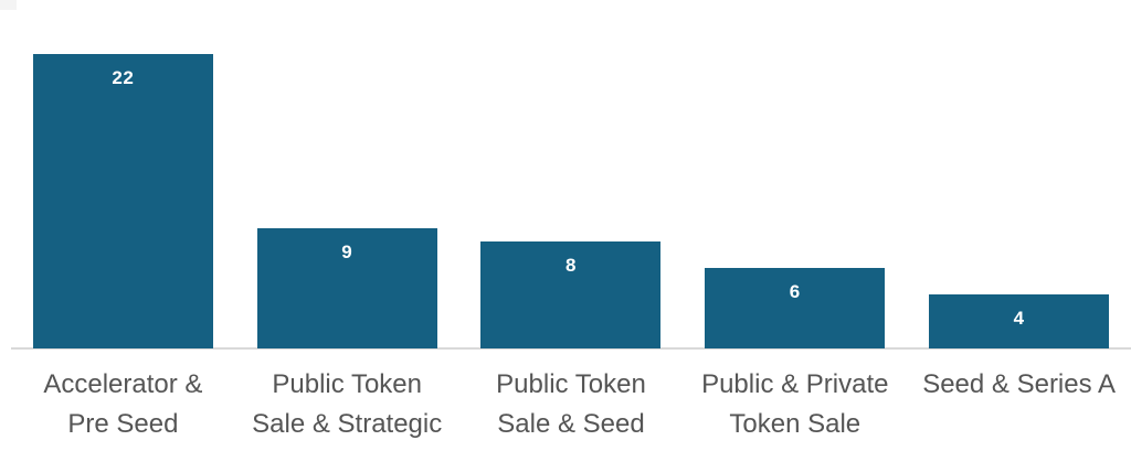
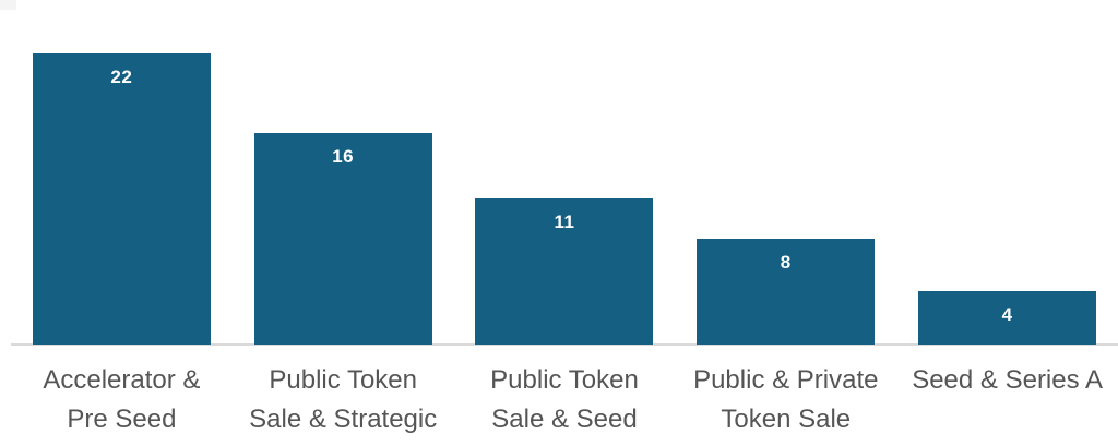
Public Token Sale & Strategic: 9 -> 16
Public Token Sale & Seed: 8 -> 11
Public & Private Token Sale: 6 -> 8
